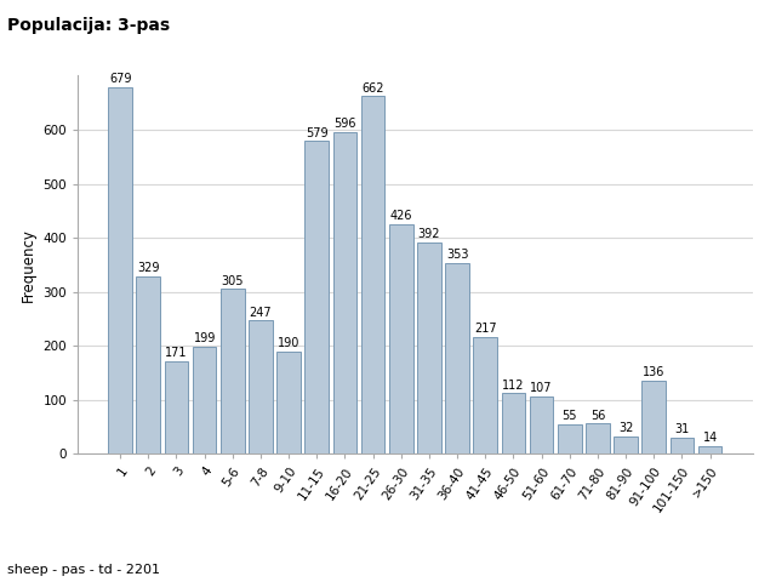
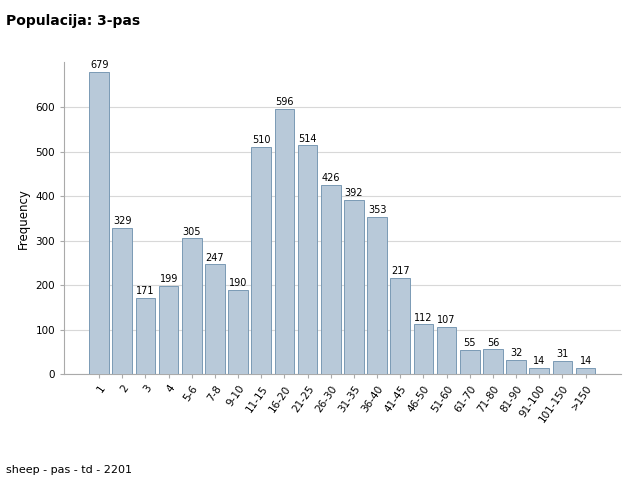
11-15: 579 -> 510
21-25: 662 -> 514
91-100: 136 -> 14
